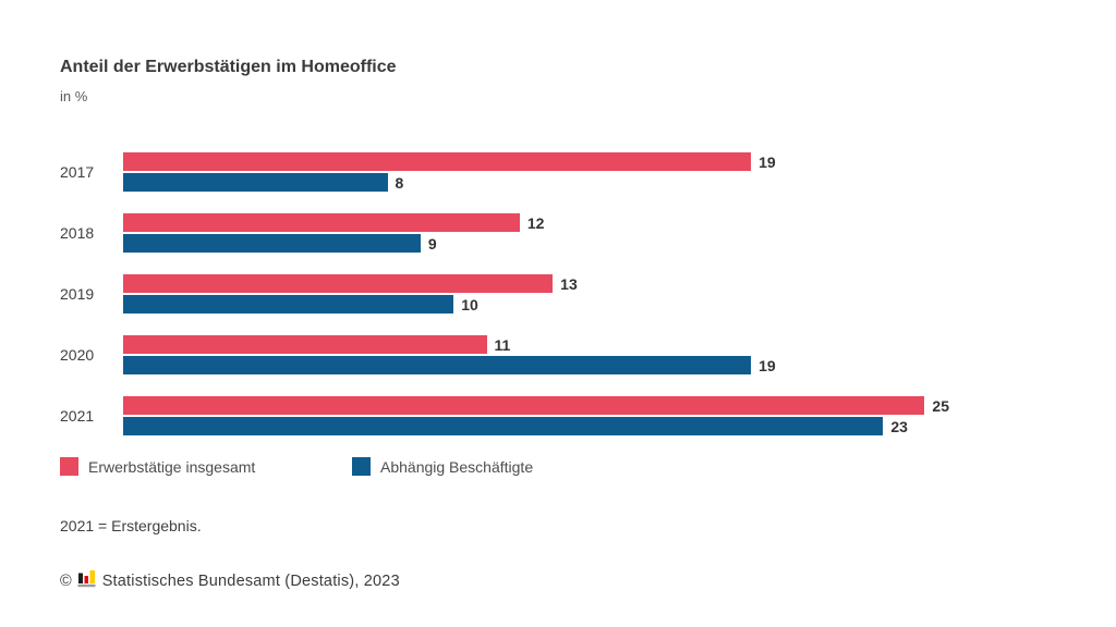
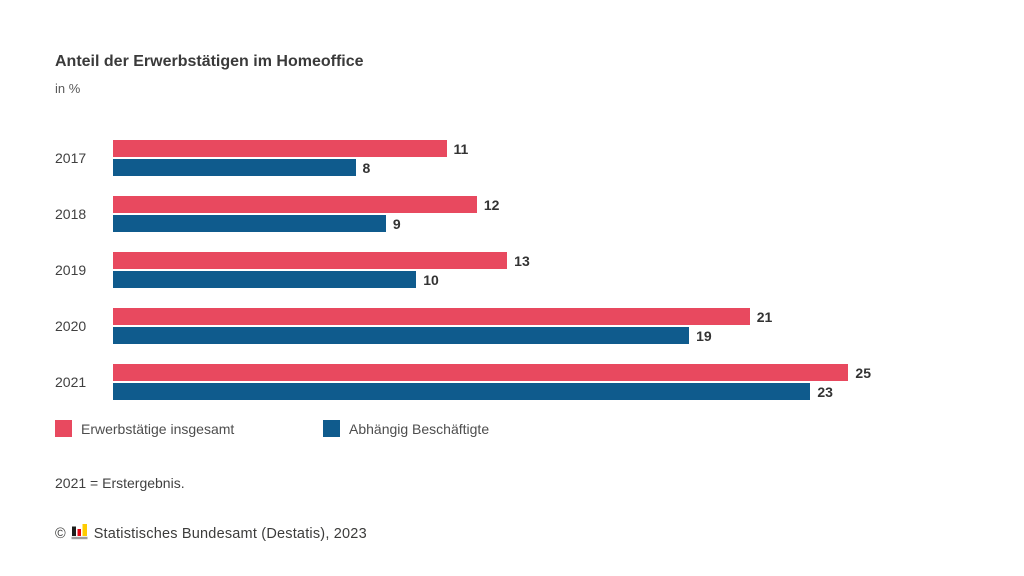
Erwerbstätige insgesamt/2017: 19 -> 11
Erwerbstätige insgesamt/2020: 11 -> 21
